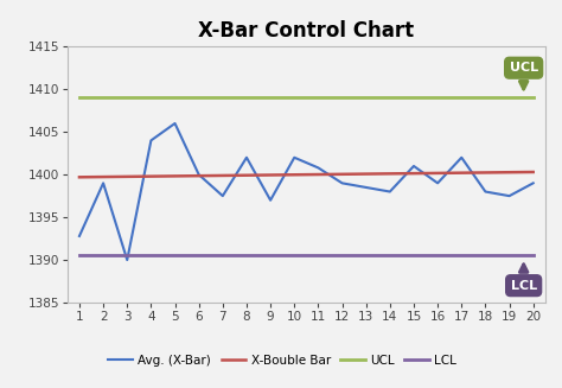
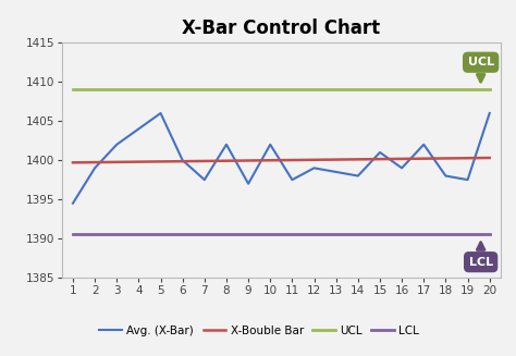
1: 1392.8 -> 1394.5
3: 1390.0 -> 1402.0
11: 1400.8 -> 1397.5
20: 1399.0 -> 1406.0
